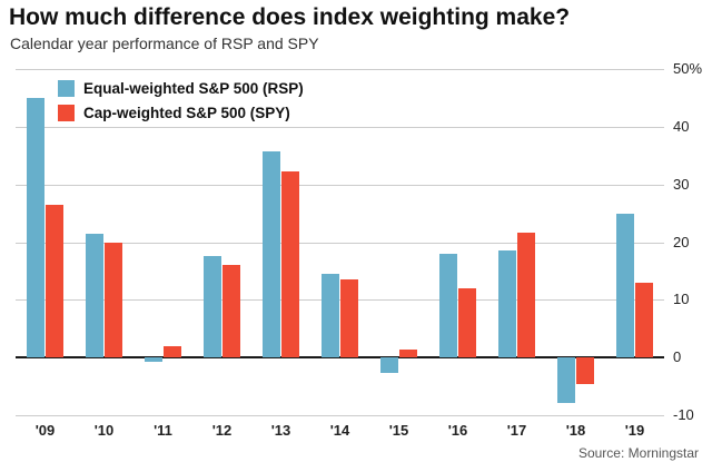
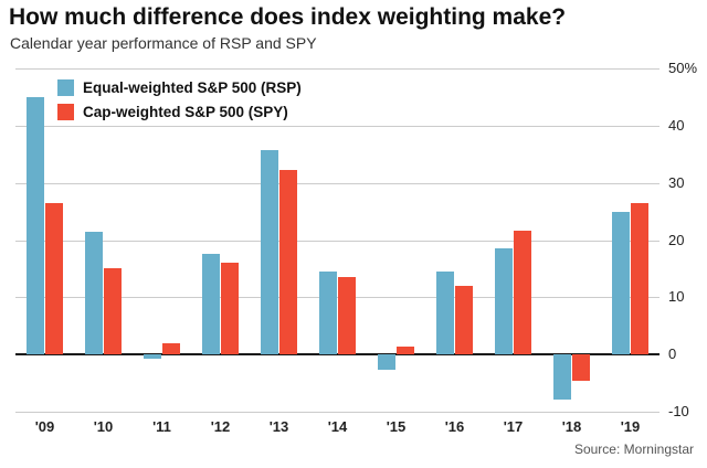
Cap-weighted S&P 500 (SPY)/'10: 20% -> 15%
Equal-weighted S&P 500 (RSP)/'16: 18% -> 14%
Cap-weighted S&P 500 (SPY)/'19: 13% -> 26%
